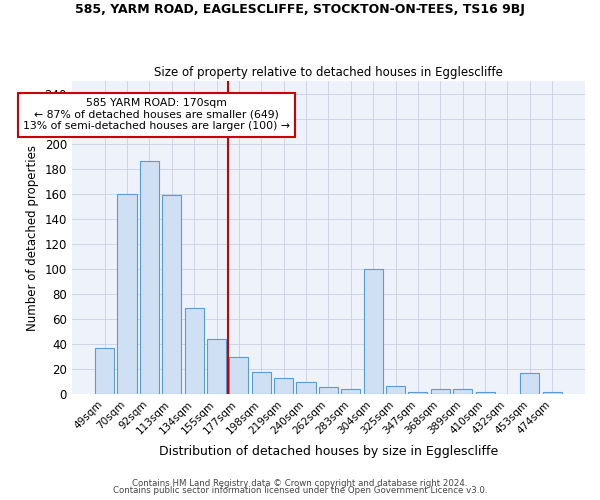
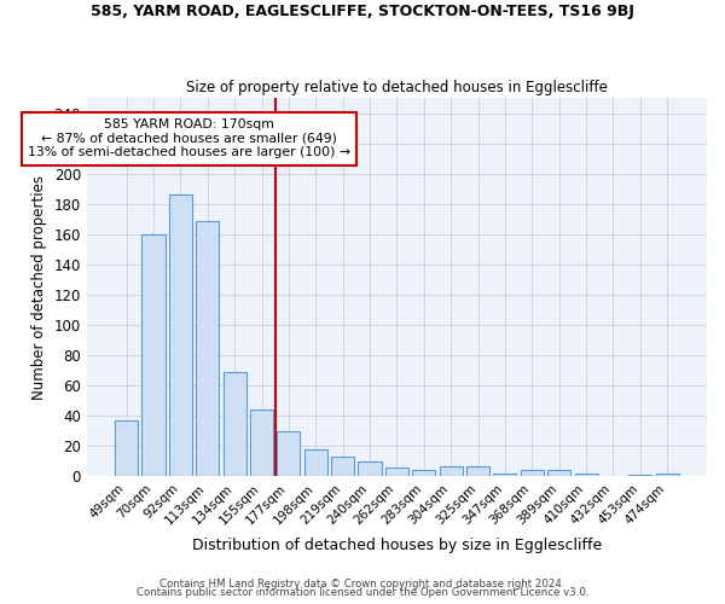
113sqm: 159 -> 169
304sqm: 100 -> 7
453sqm: 17 -> 1
